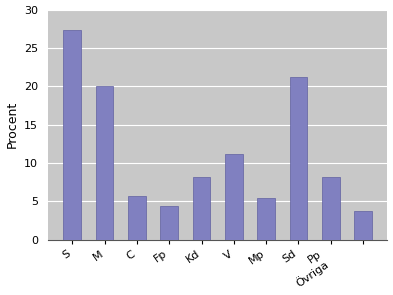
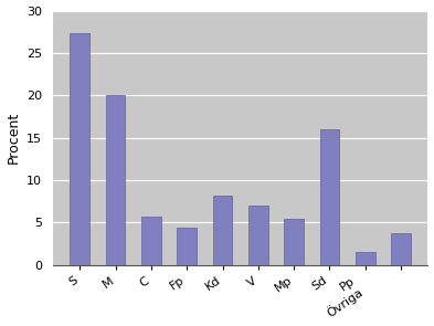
V: 11.2 -> 7.0
Sd: 21.2 -> 16.0
Pp Övriga: 8.2 -> 1.6
